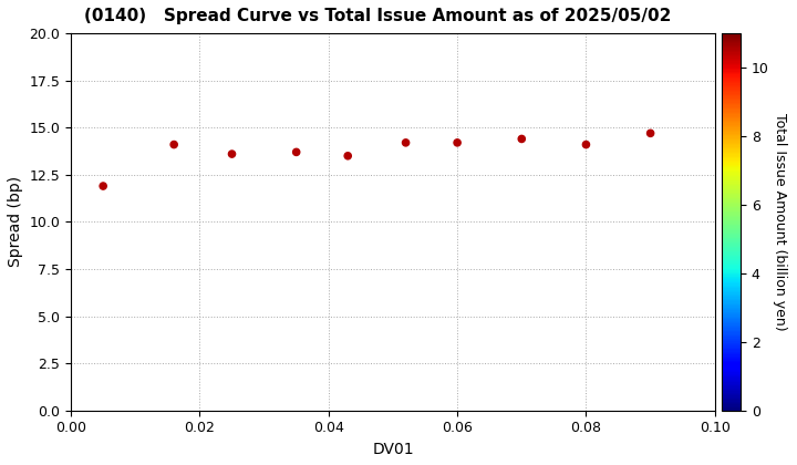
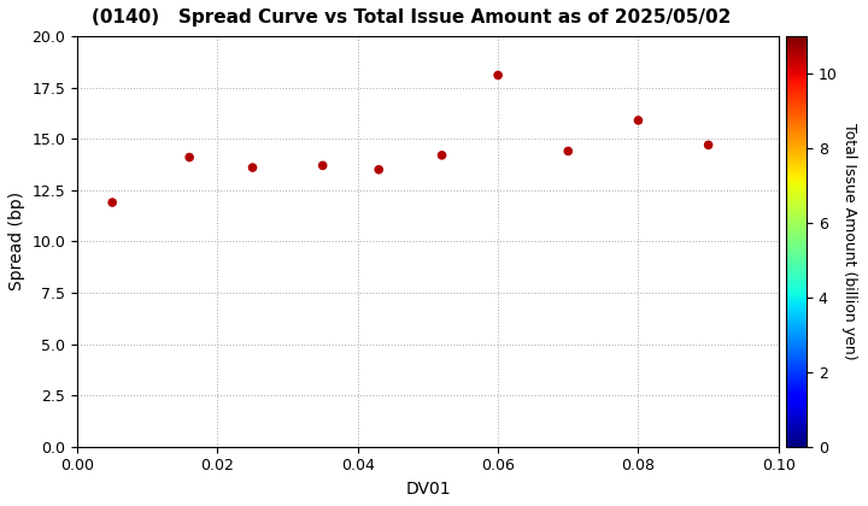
0.06: 14.2 -> 18.1
0.08: 14.1 -> 15.9
